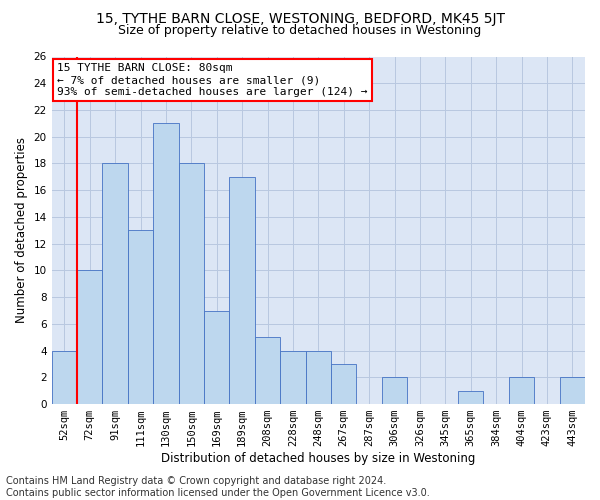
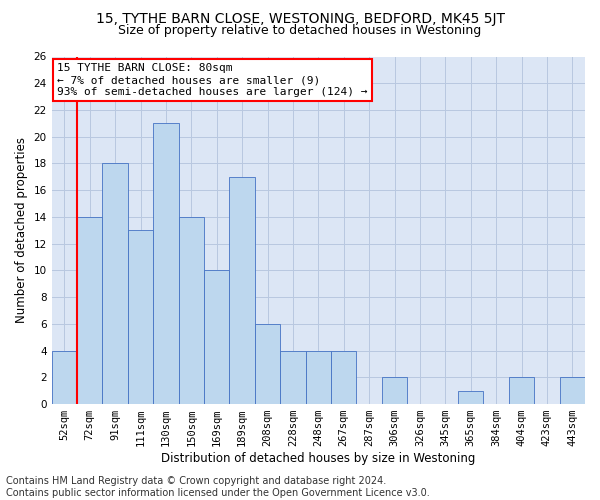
72sqm: 10 -> 14
150sqm: 18 -> 14
169sqm: 7 -> 10
208sqm: 5 -> 6
267sqm: 3 -> 4
